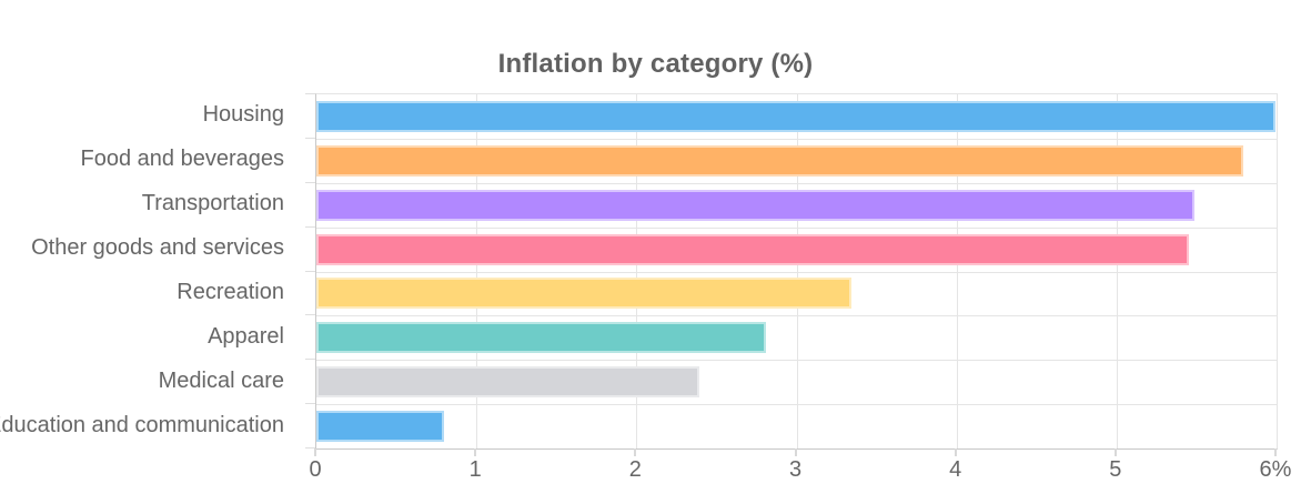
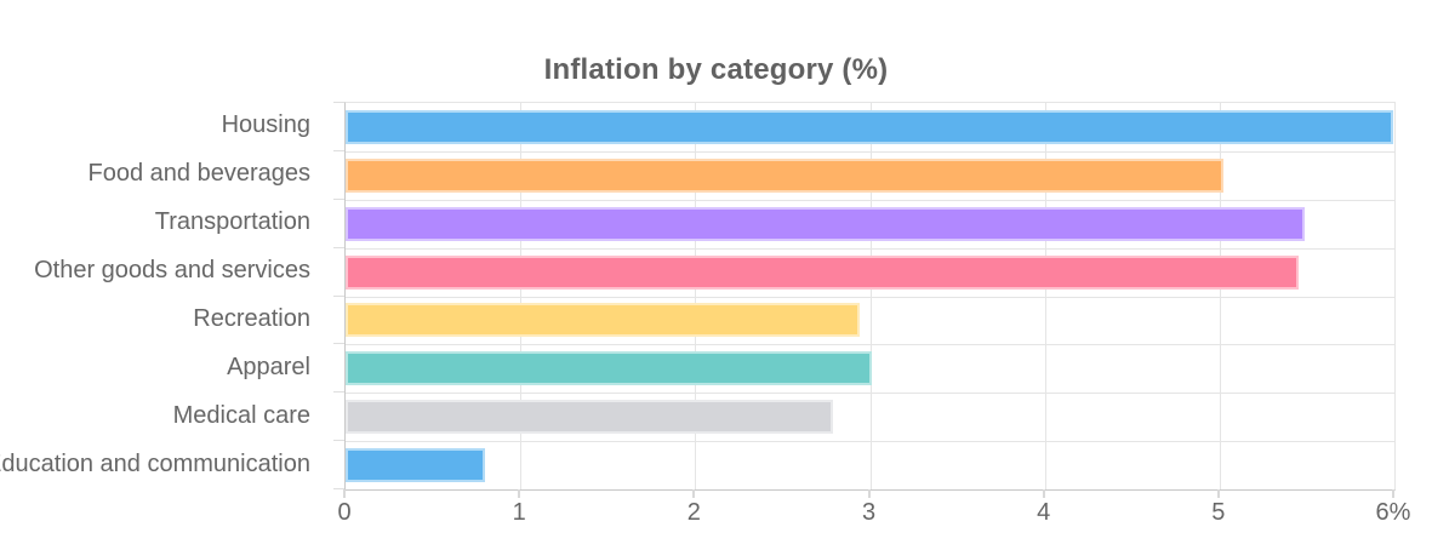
Food and beverages: 5.79% -> 5.02%
Recreation: 3.34% -> 2.94%
Apparel: 2.81% -> 3.01%
Medical care: 2.39% -> 2.79%
